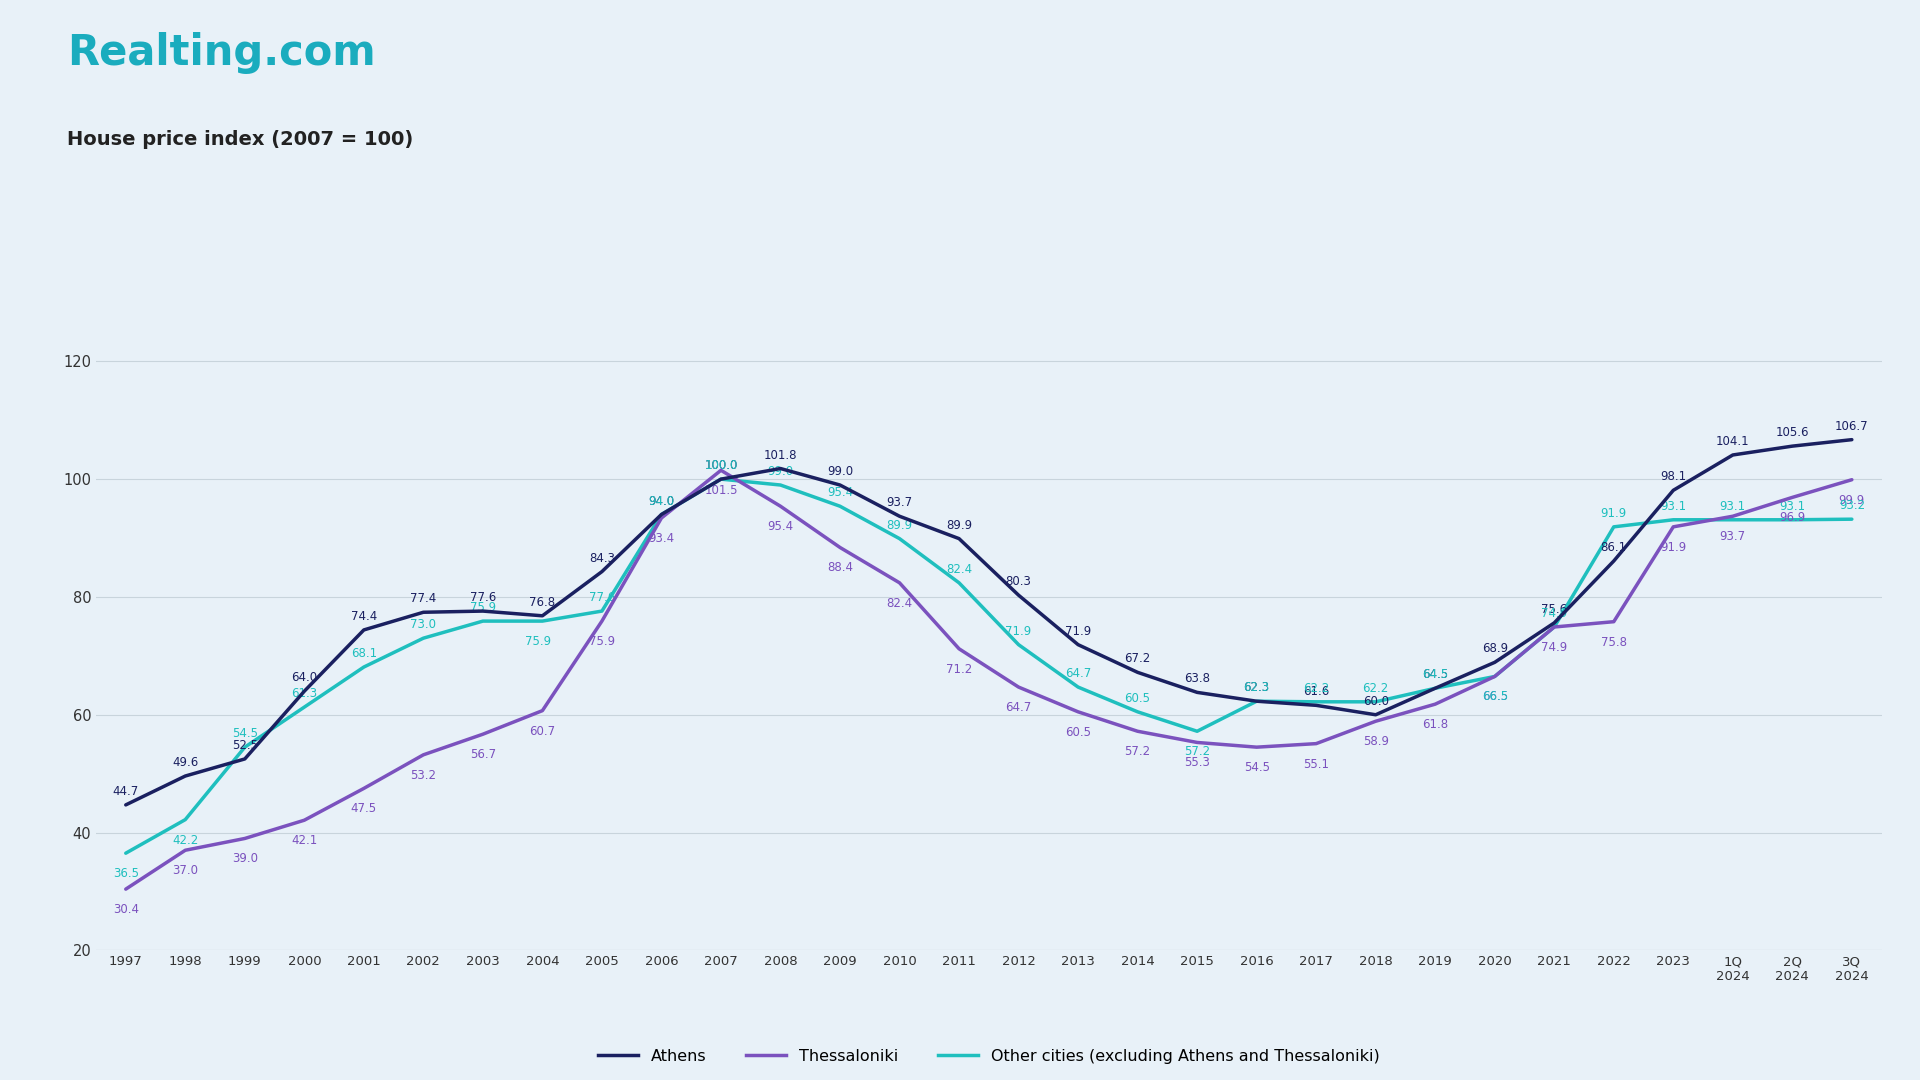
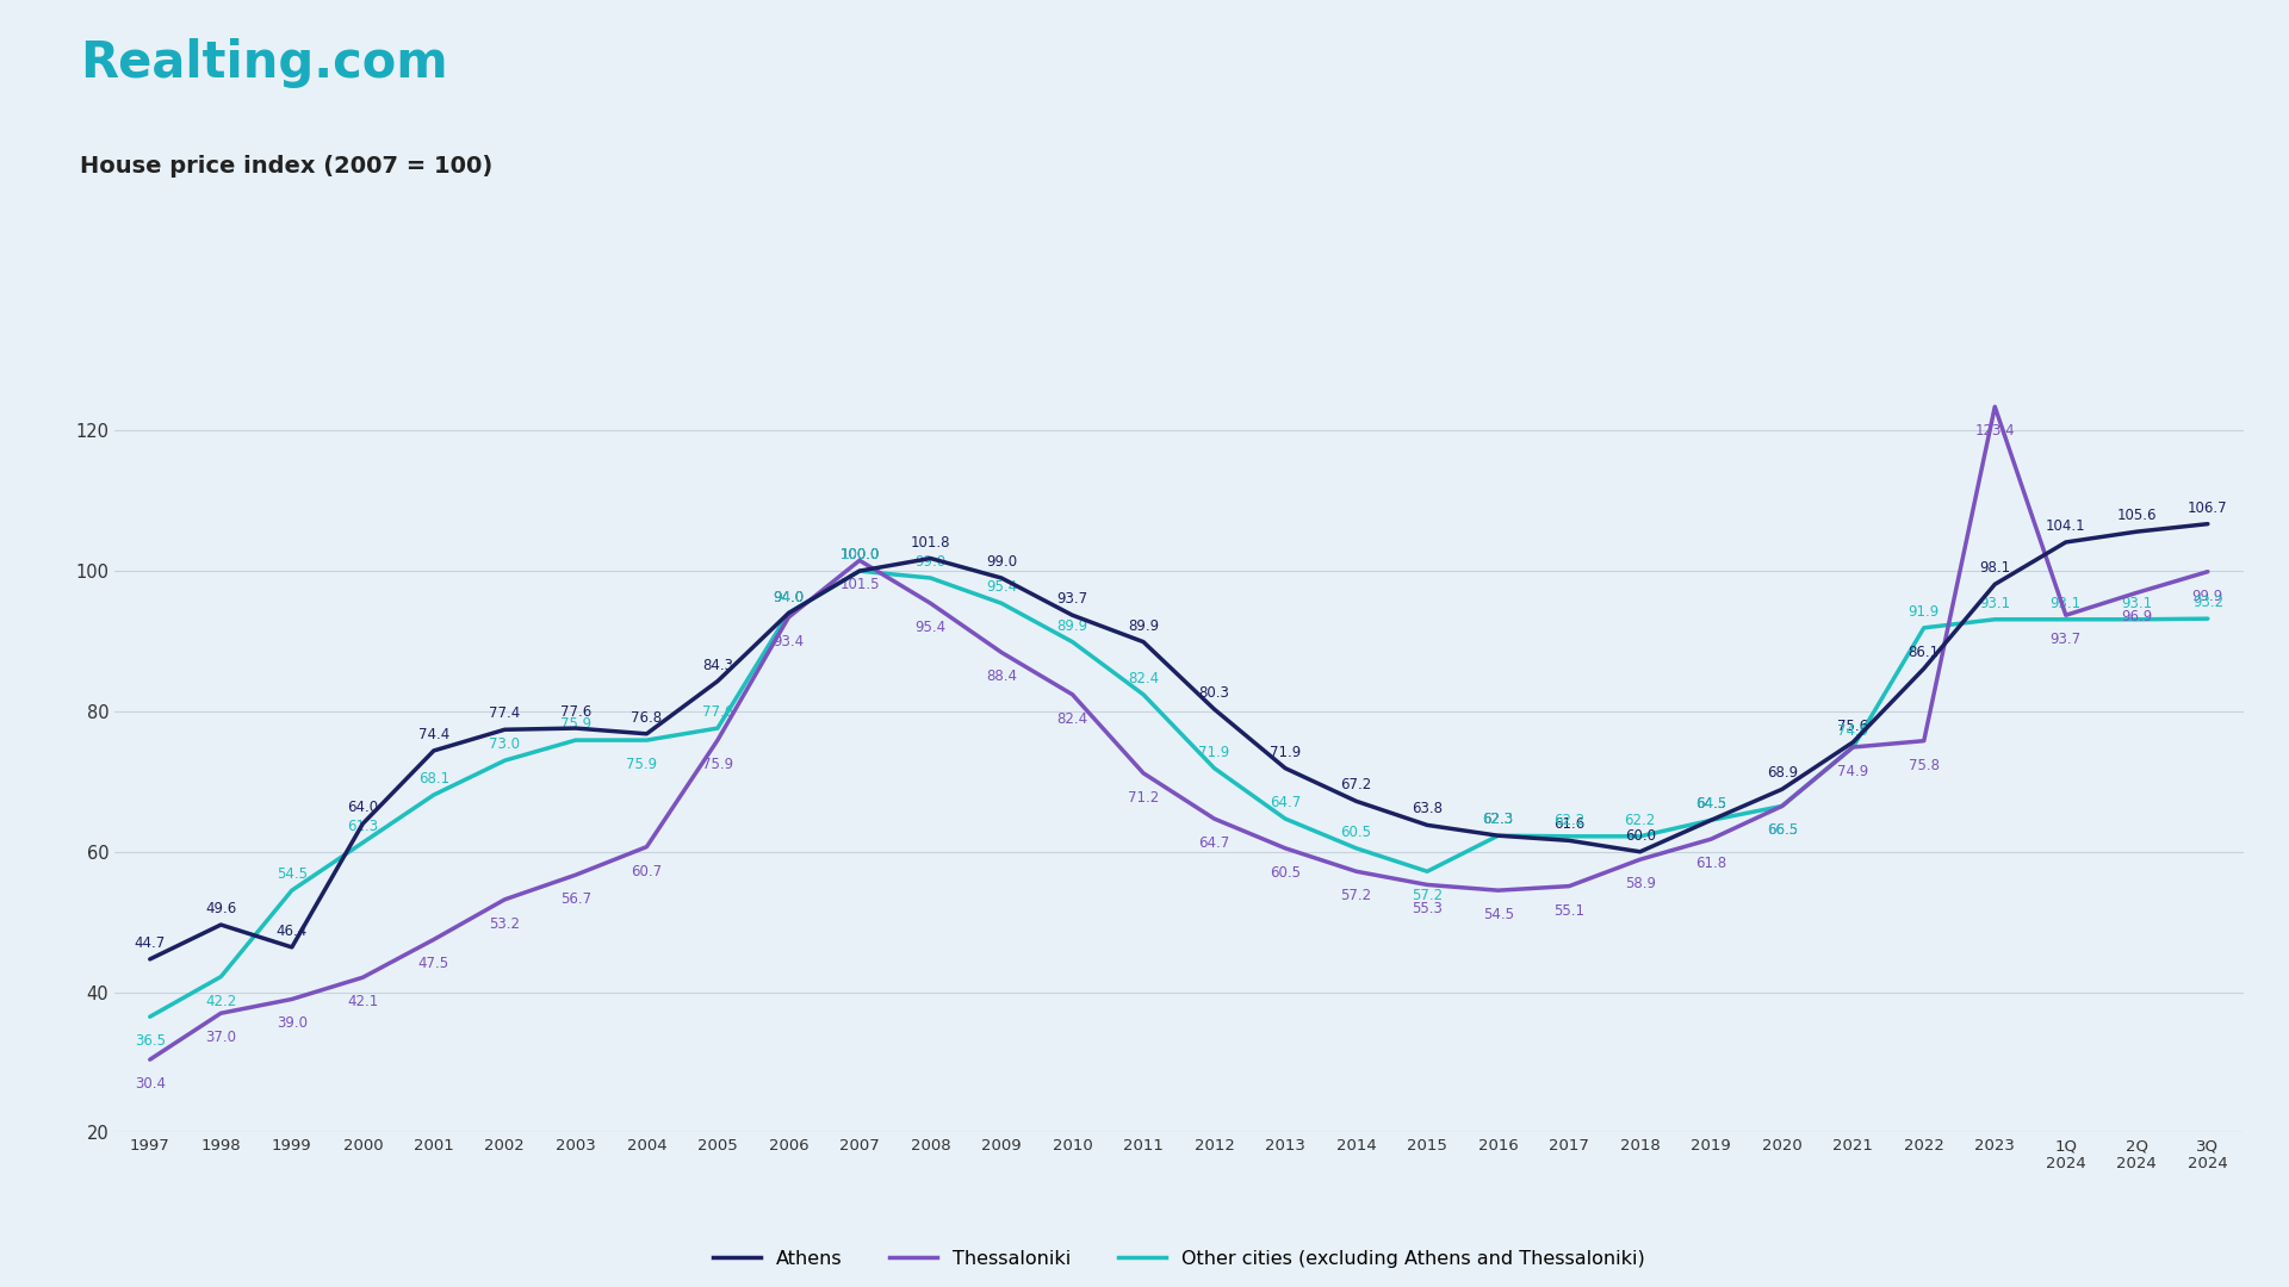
Athens/1999: 52.5 -> 46.4
Thessaloniki/2023: 91.9 -> 123.4
